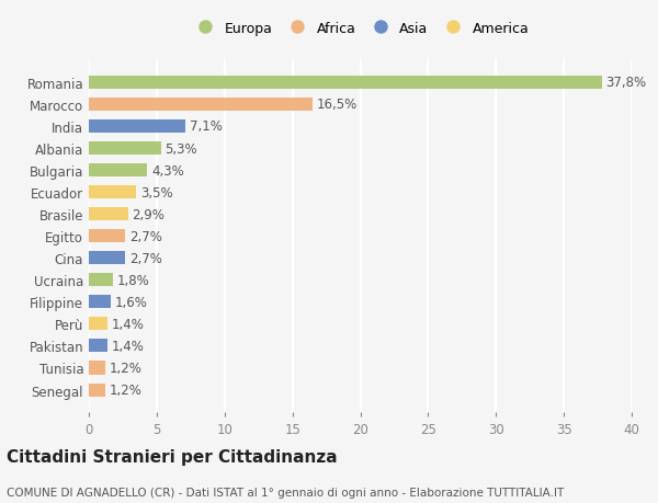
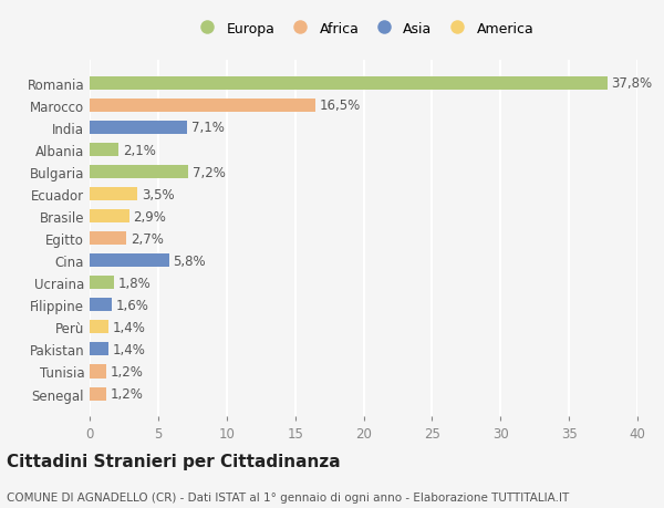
Albania: 5,3% -> 2,1%
Bulgaria: 4,3% -> 7,2%
Cina: 2,7% -> 5,8%
